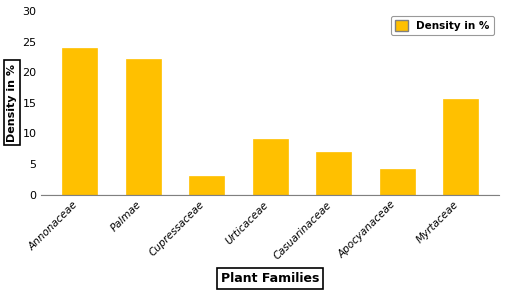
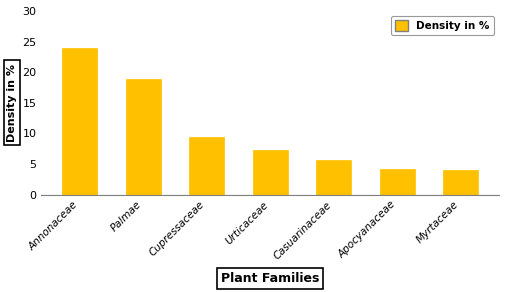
Palmae: 22.2 -> 18.8
Cupressaceae: 3.0 -> 9.4
Urticaceae: 9.0 -> 7.2
Casuarinaceae: 7.0 -> 5.7
Myrtaceae: 15.6 -> 4.0
